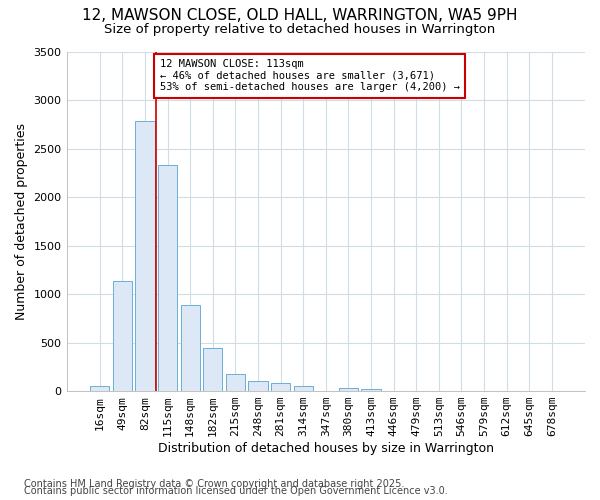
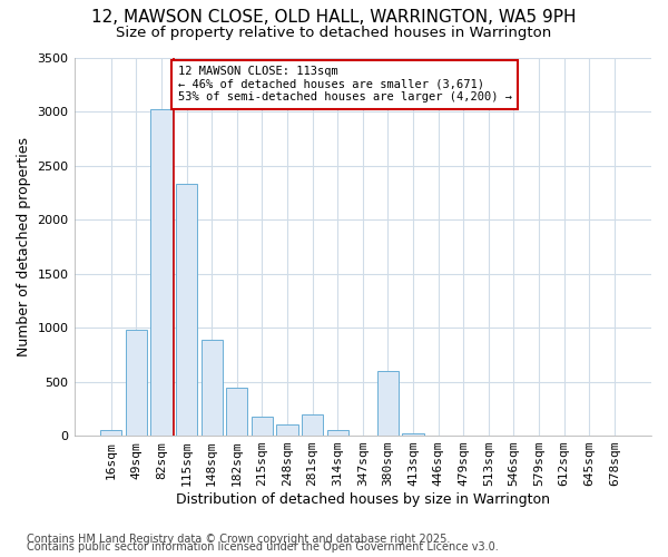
49sqm: 1130 -> 980
82sqm: 2780 -> 3020
281sqm: 80 -> 200
380sqm: 30 -> 600
